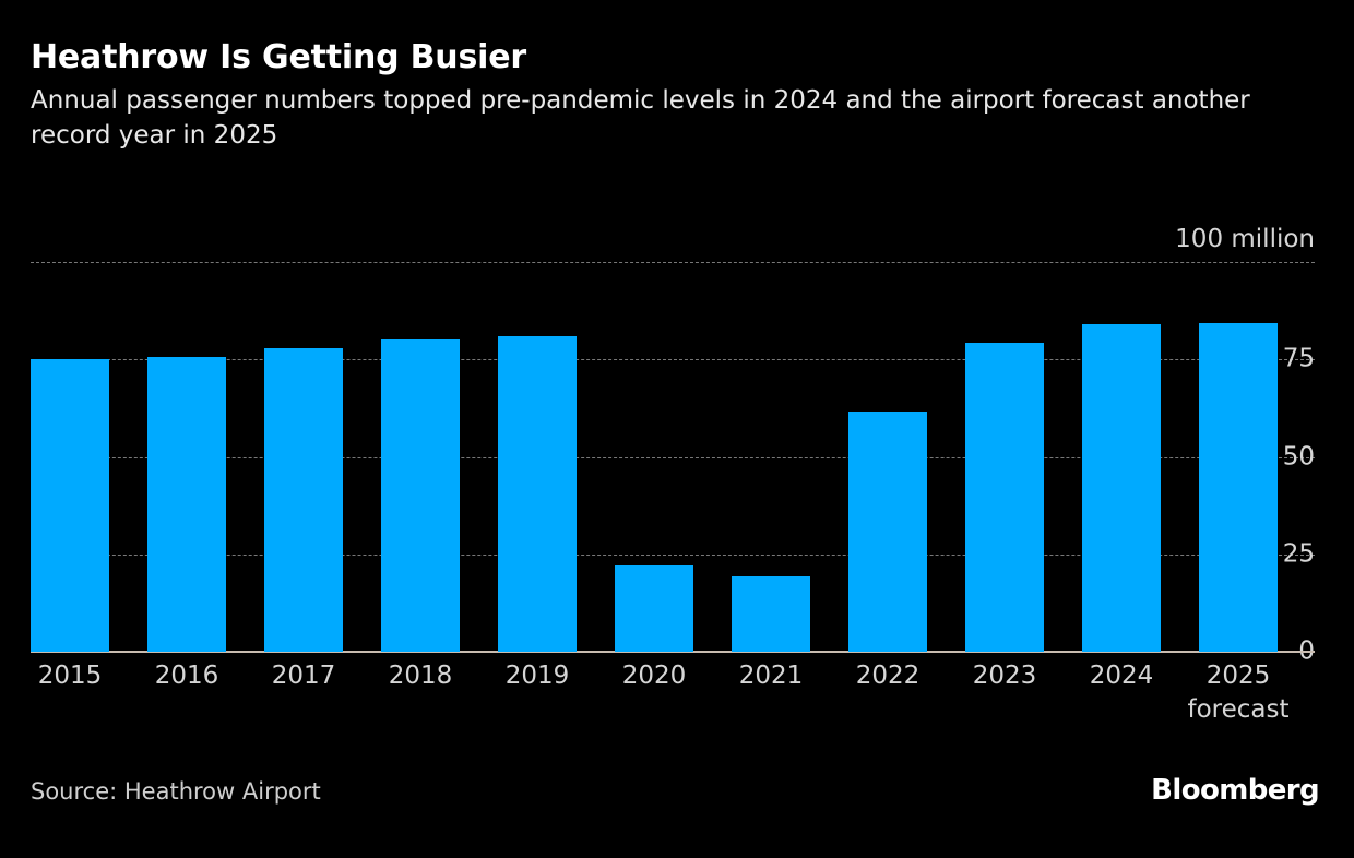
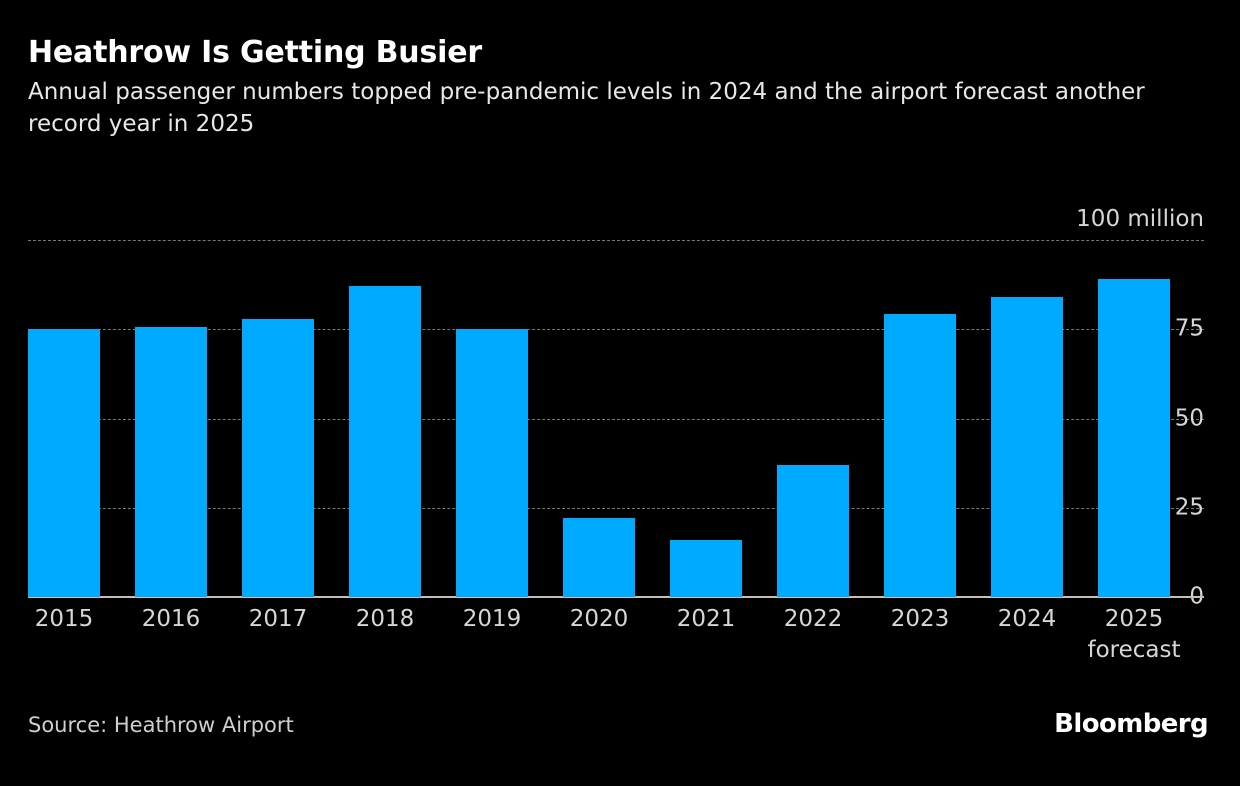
2018: 80 -> 87
2019: 81 -> 75
2021: 19 -> 16
2022: 62 -> 37
2025: 84 -> 89
